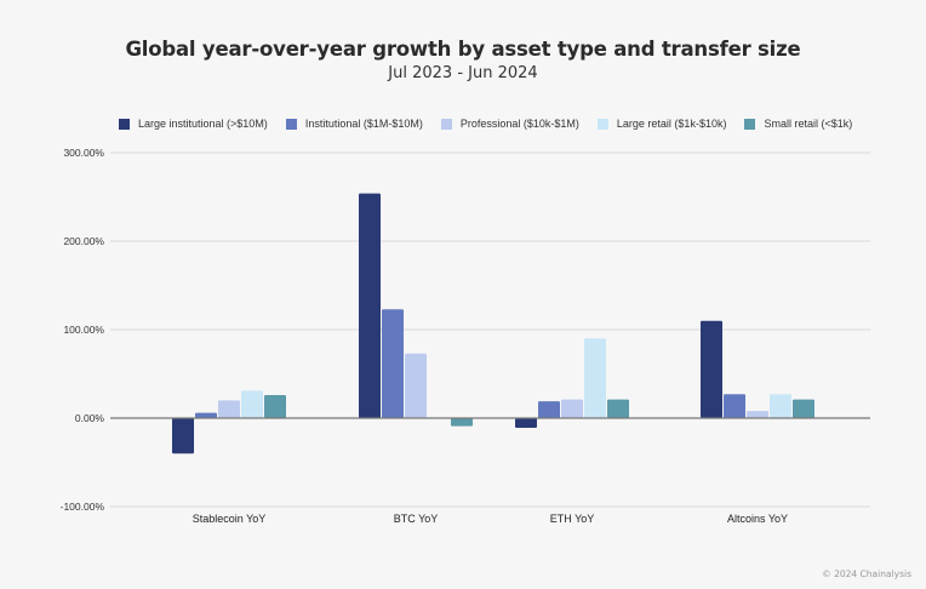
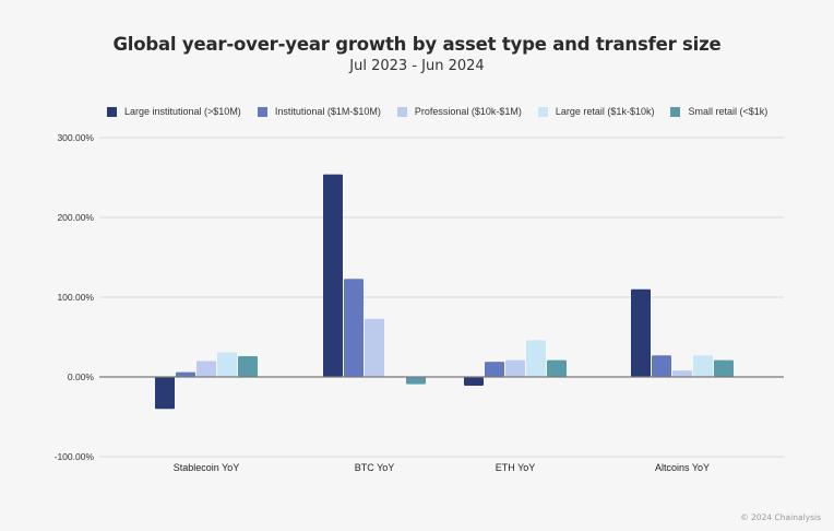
Large retail ($1k-$10k)/ETH YoY: 90% -> 50%
